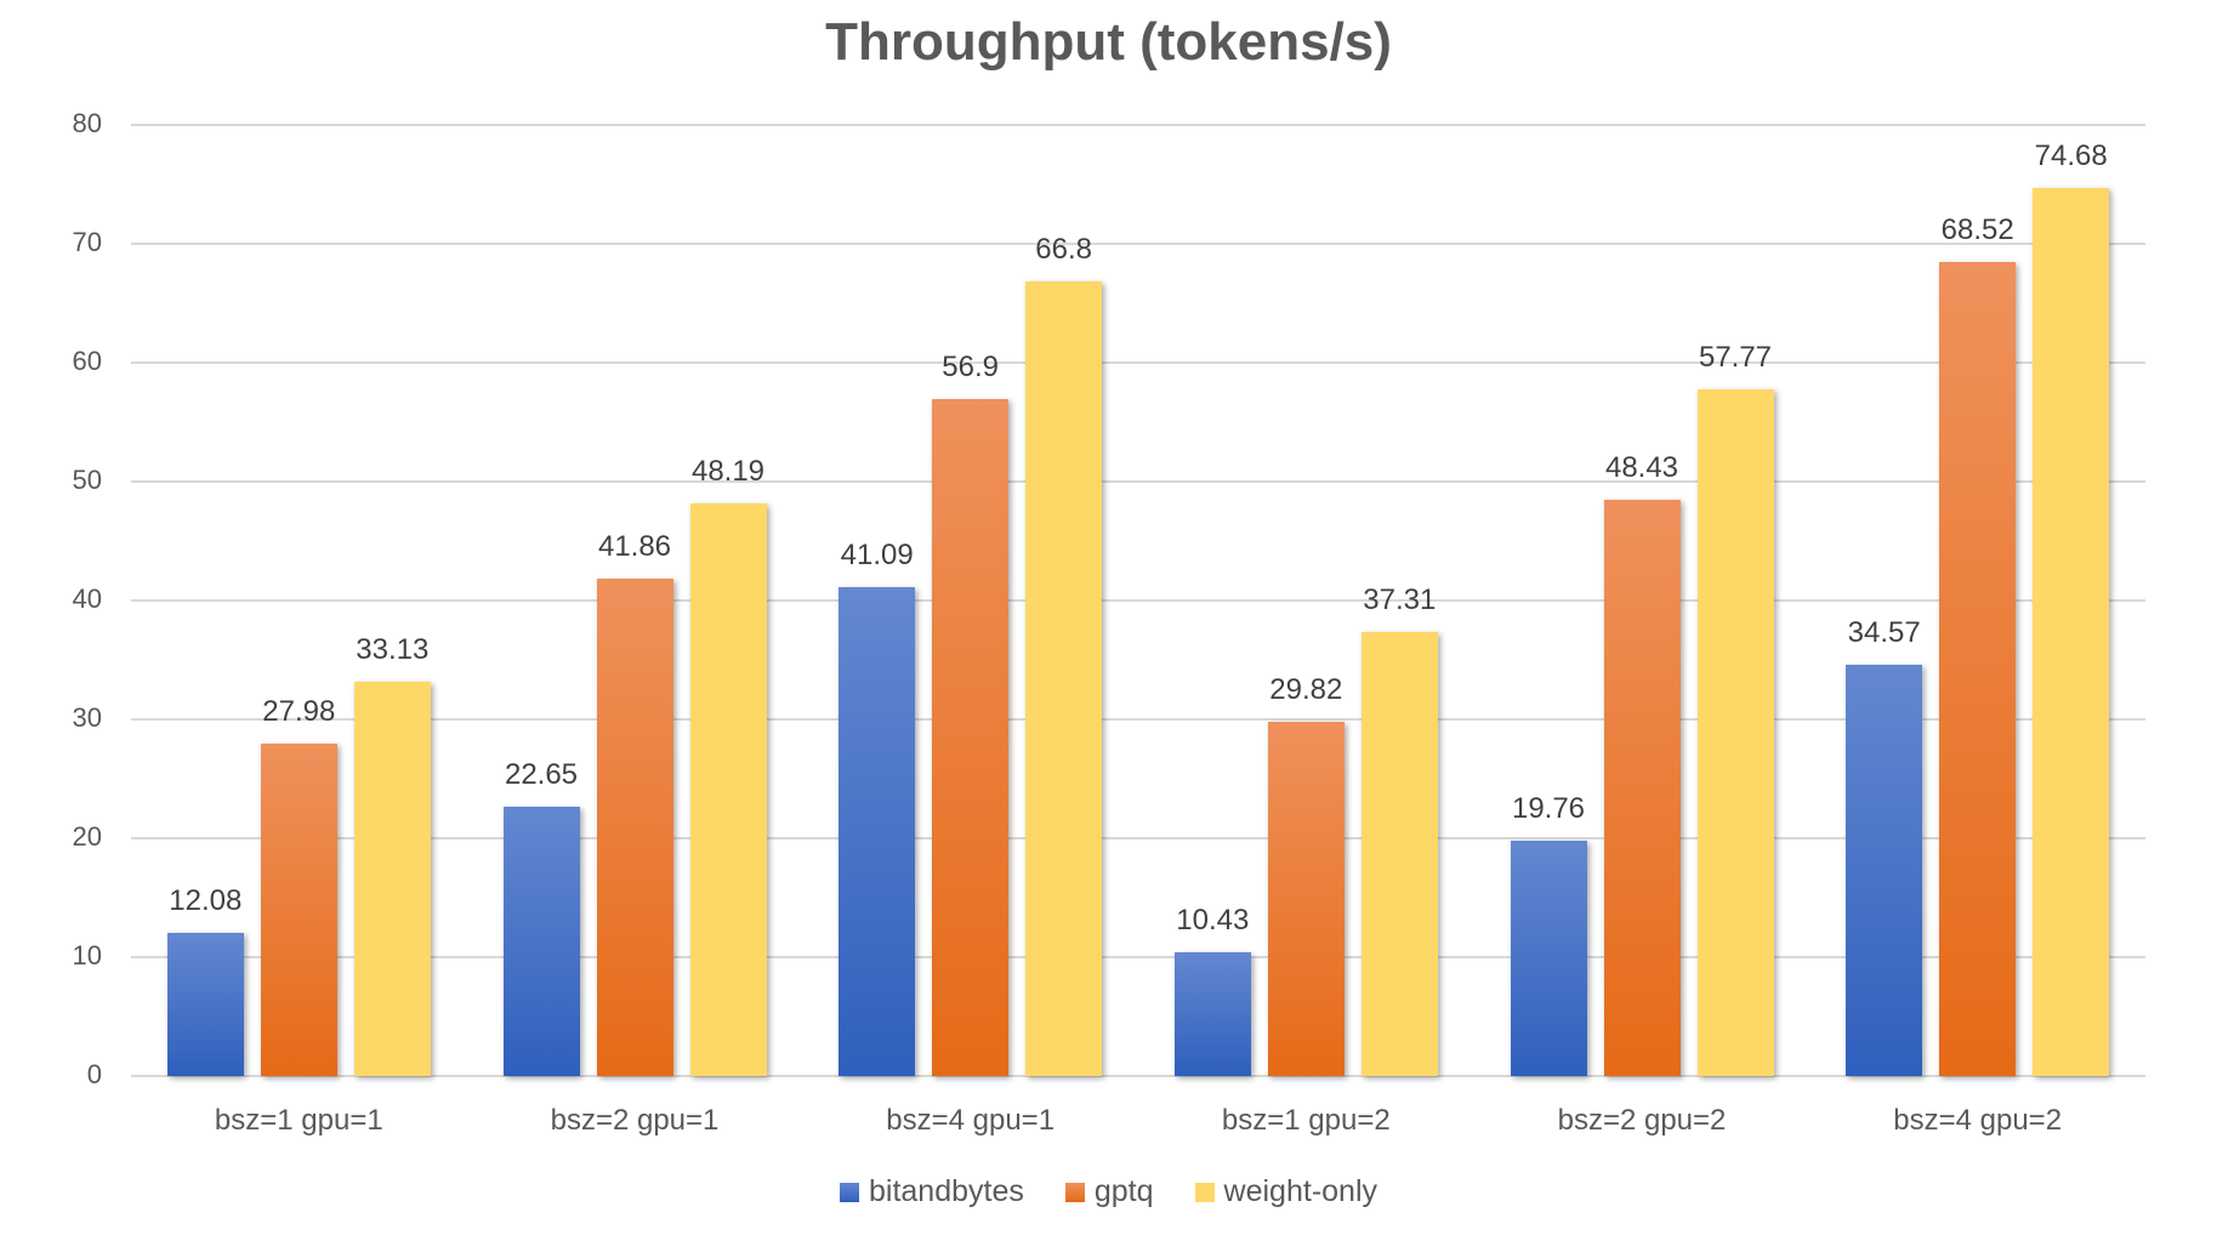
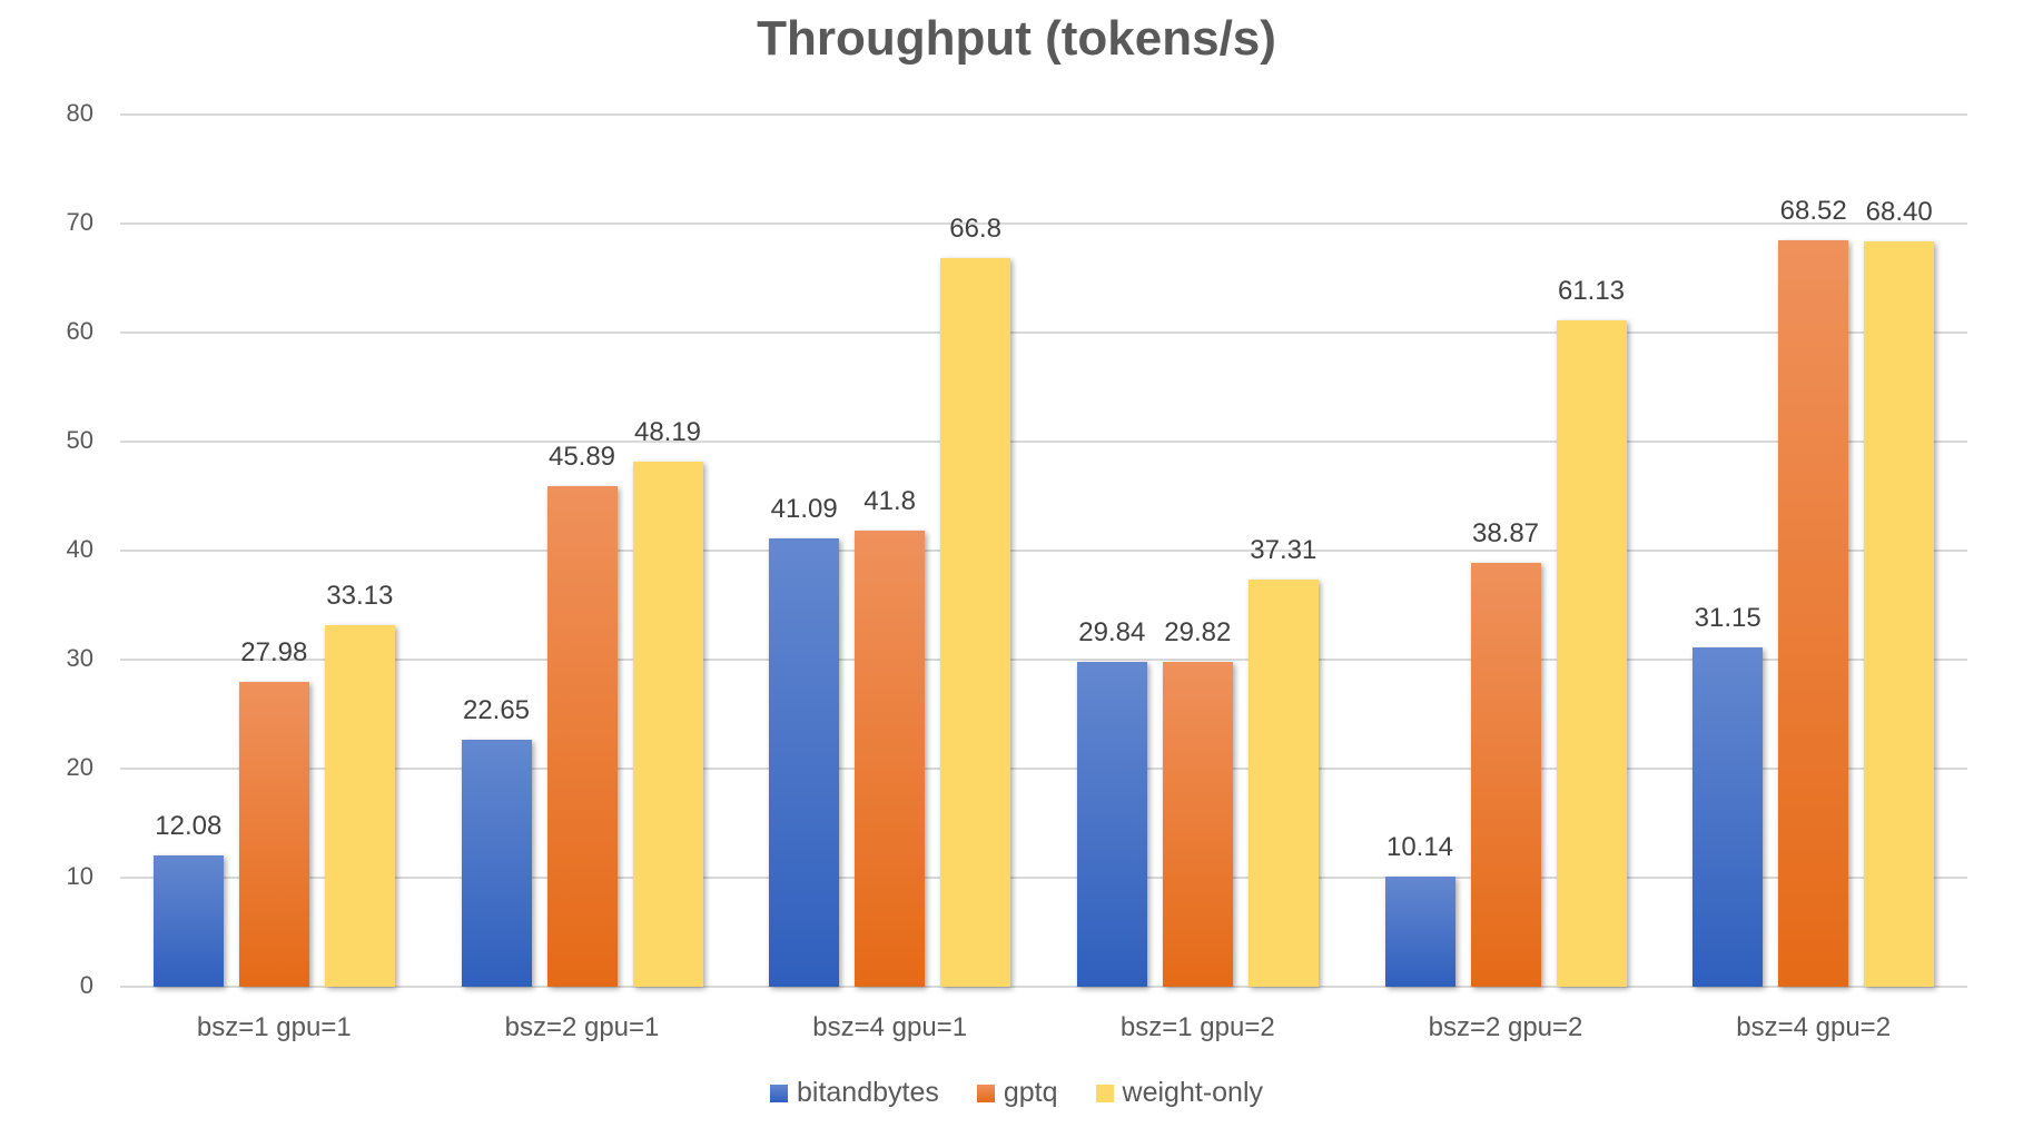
gptq/bsz=2 gpu=1: 41.86 -> 45.89
gptq/bsz=4 gpu=1: 56.9 -> 41.8
bitandbytes/bsz=1 gpu=2: 10.43 -> 29.84
bitandbytes/bsz=2 gpu=2: 19.76 -> 10.14
gptq/bsz=2 gpu=2: 48.43 -> 38.87
weight-only/bsz=2 gpu=2: 57.77 -> 61.13
bitandbytes/bsz=4 gpu=2: 34.57 -> 31.15
weight-only/bsz=4 gpu=2: 74.68 -> 68.40
